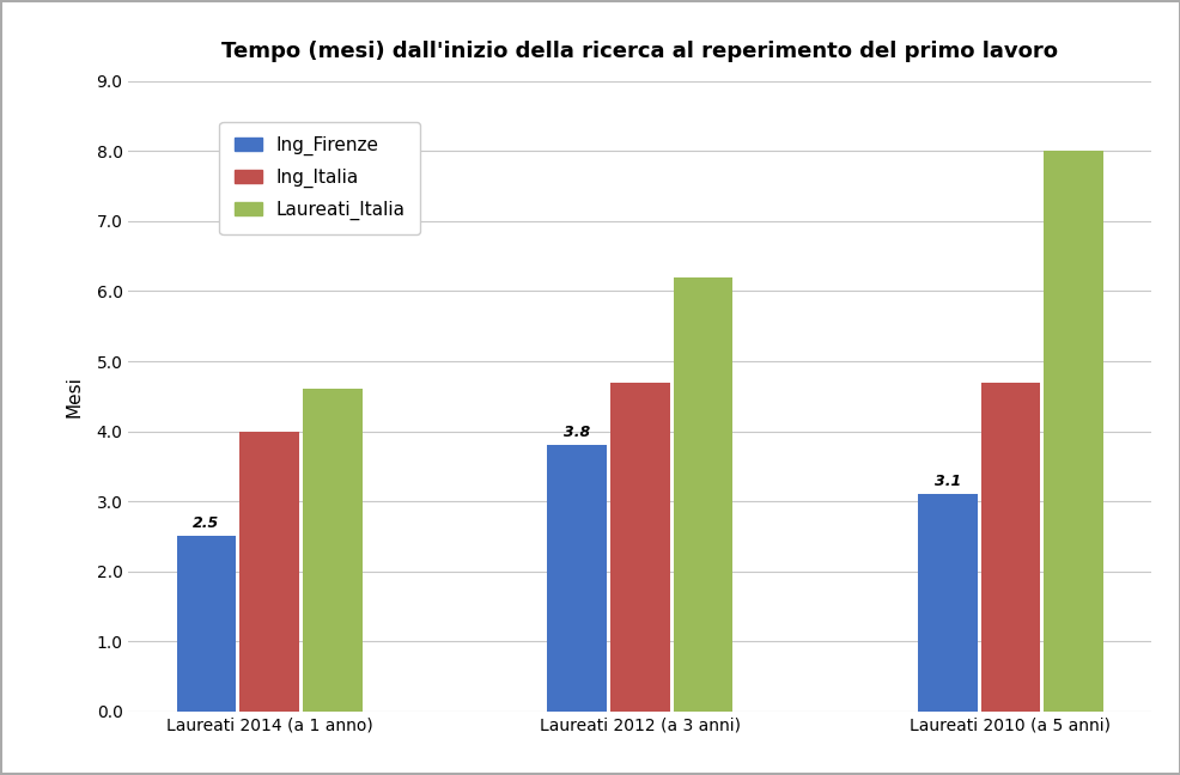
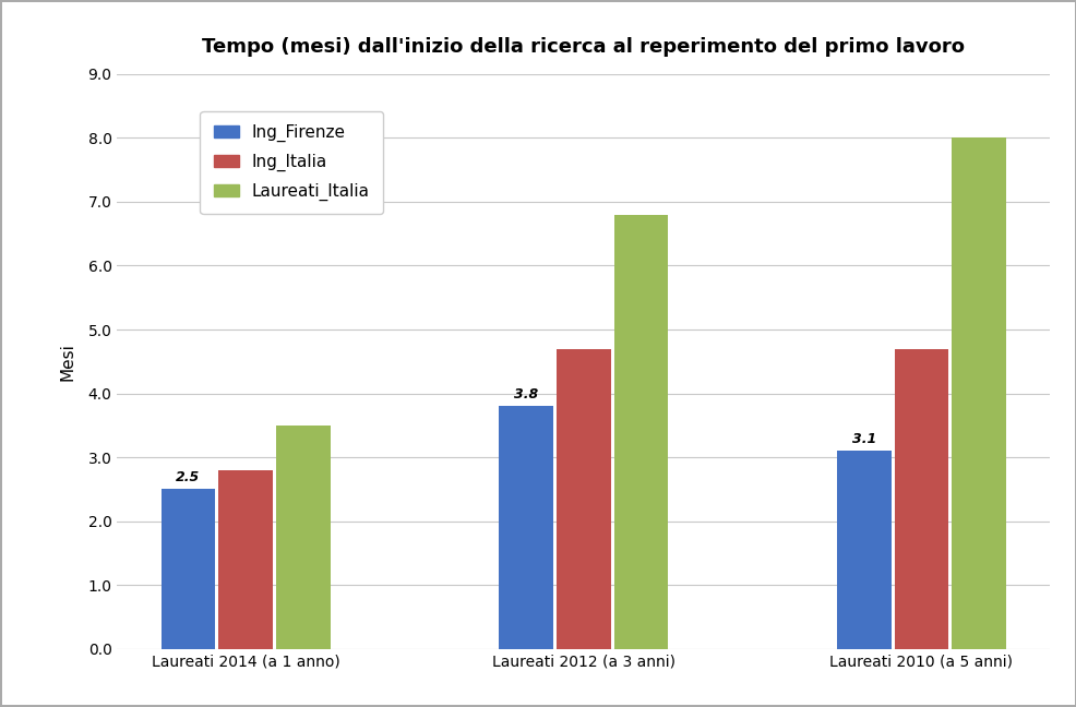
Ing_Italia/Laureati 2014 (a 1 anno): 4.0 -> 2.8
Laureati_Italia/Laureati 2014 (a 1 anno): 4.6 -> 3.5
Laureati_Italia/Laureati 2012 (a 3 anni): 6.2 -> 6.8
